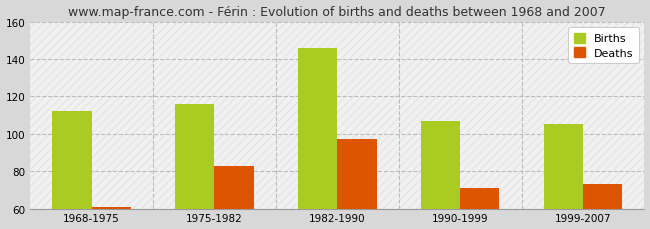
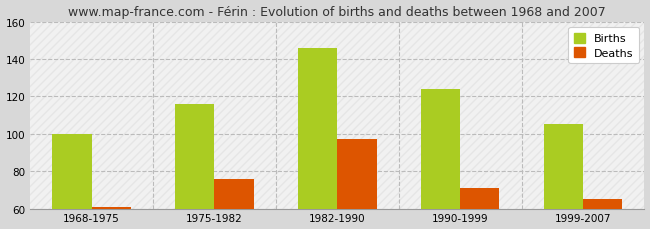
Births/1968-1975: 112 -> 100
Deaths/1975-1982: 83 -> 76
Births/1990-1999: 107 -> 124
Deaths/1999-2007: 73 -> 65
